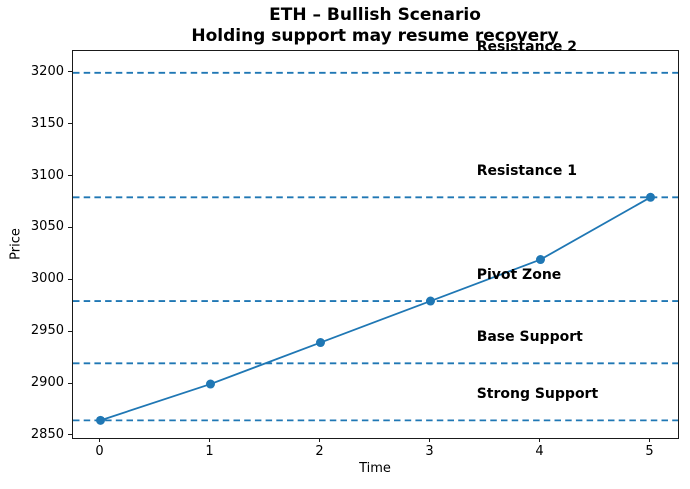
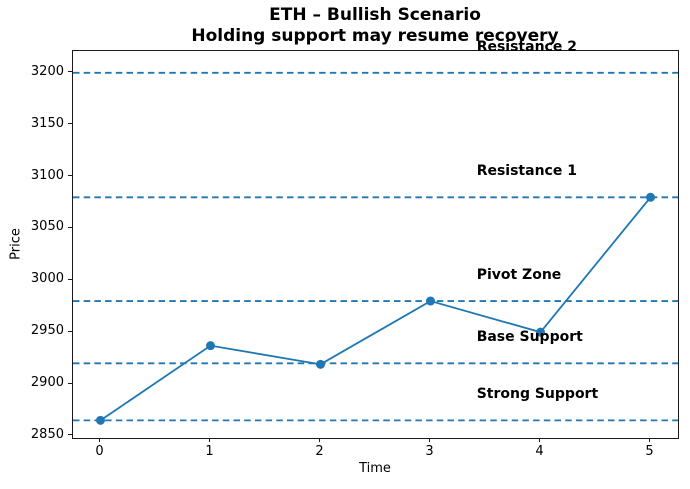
1: 2900 -> 2937
2: 2940 -> 2919
4: 3020 -> 2950
